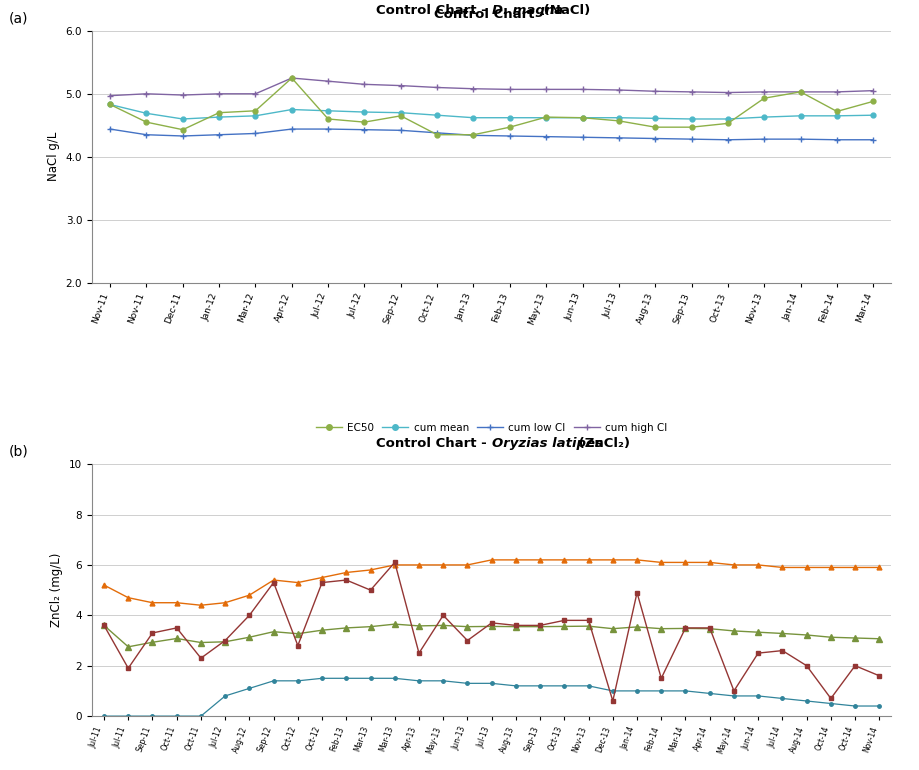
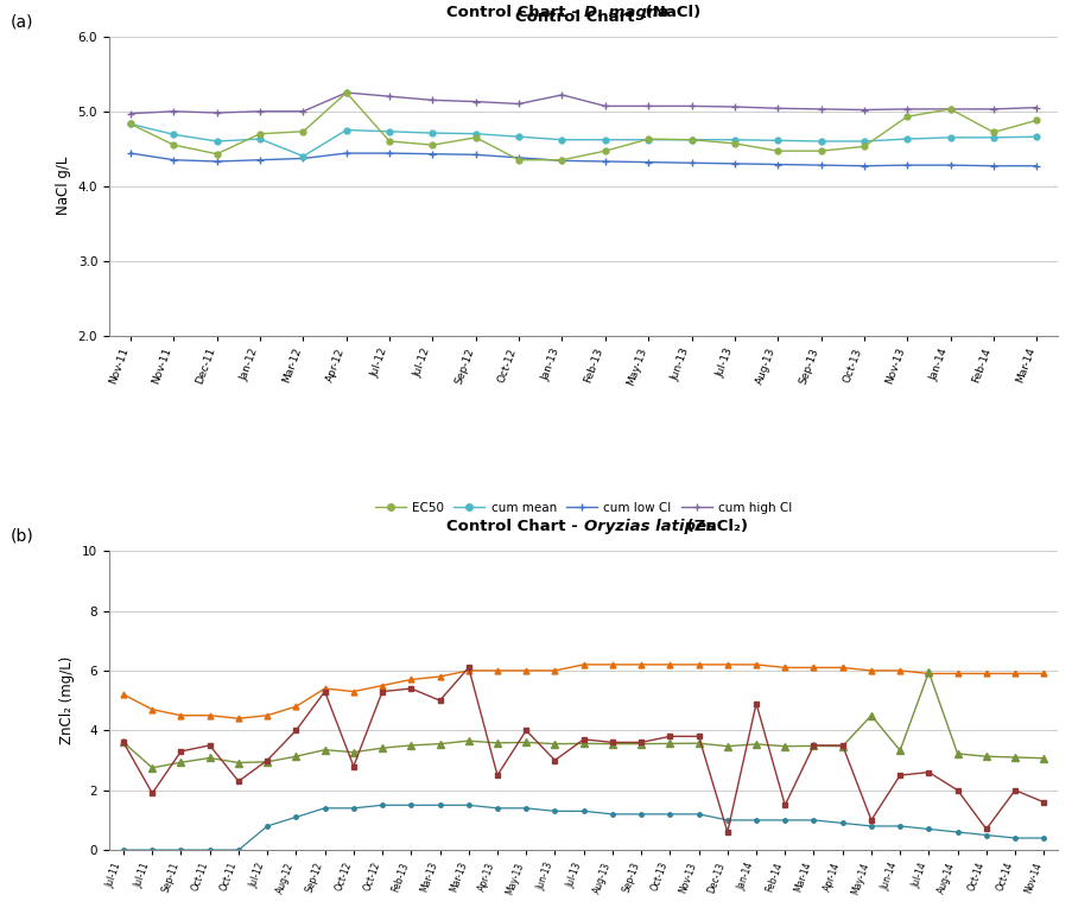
cum mean/Mar-12: 4.65 -> 4.40
cum high CI/Jan-13: 5.08 -> 5.22
cum mean/May-14: 3.38 -> 4.50
cum mean/Jul-14: 3.28 -> 5.95
